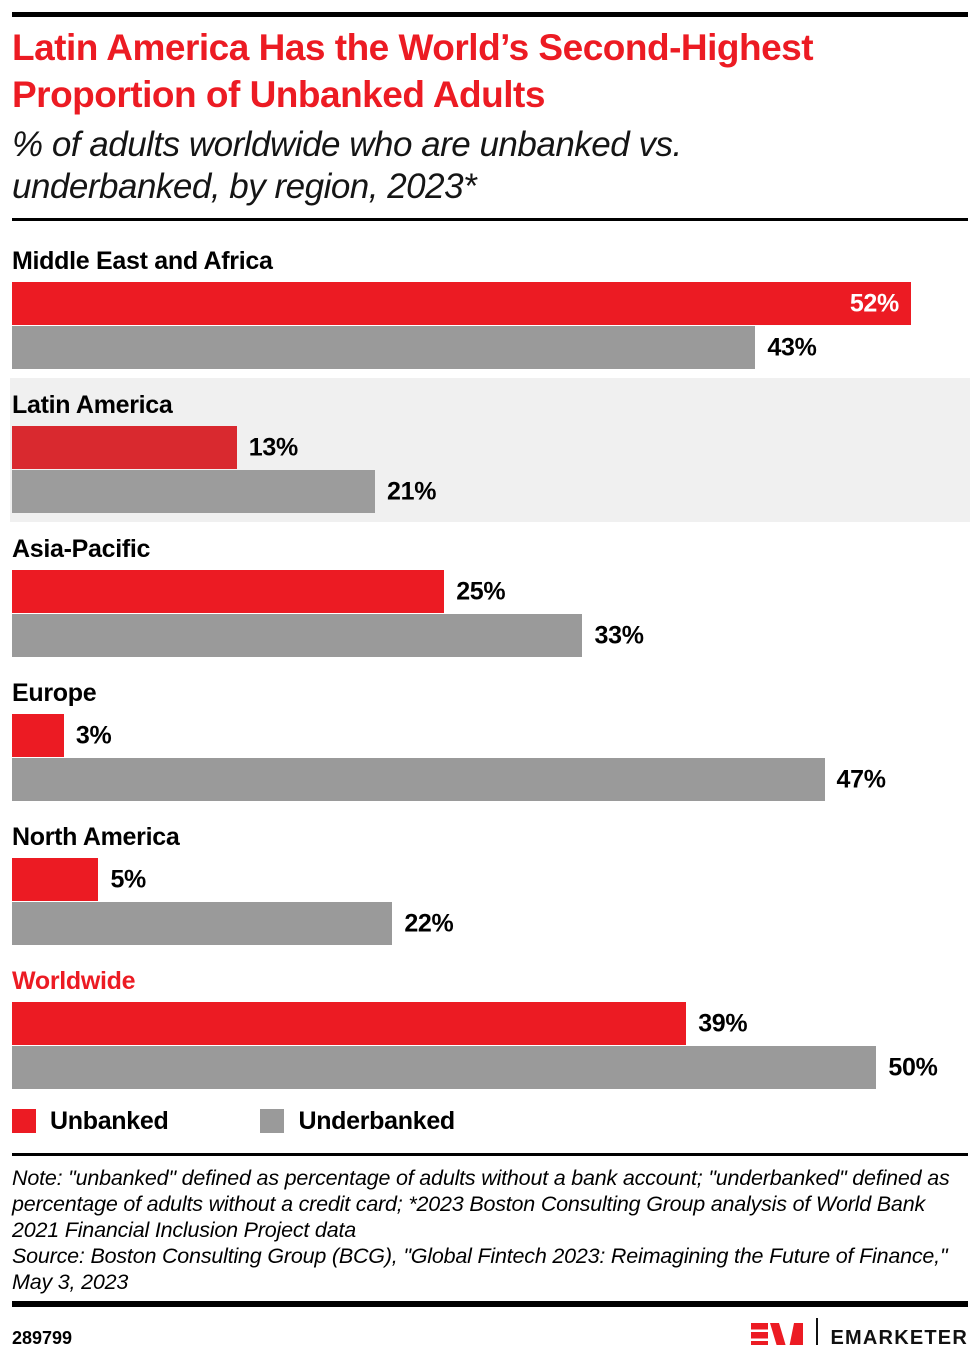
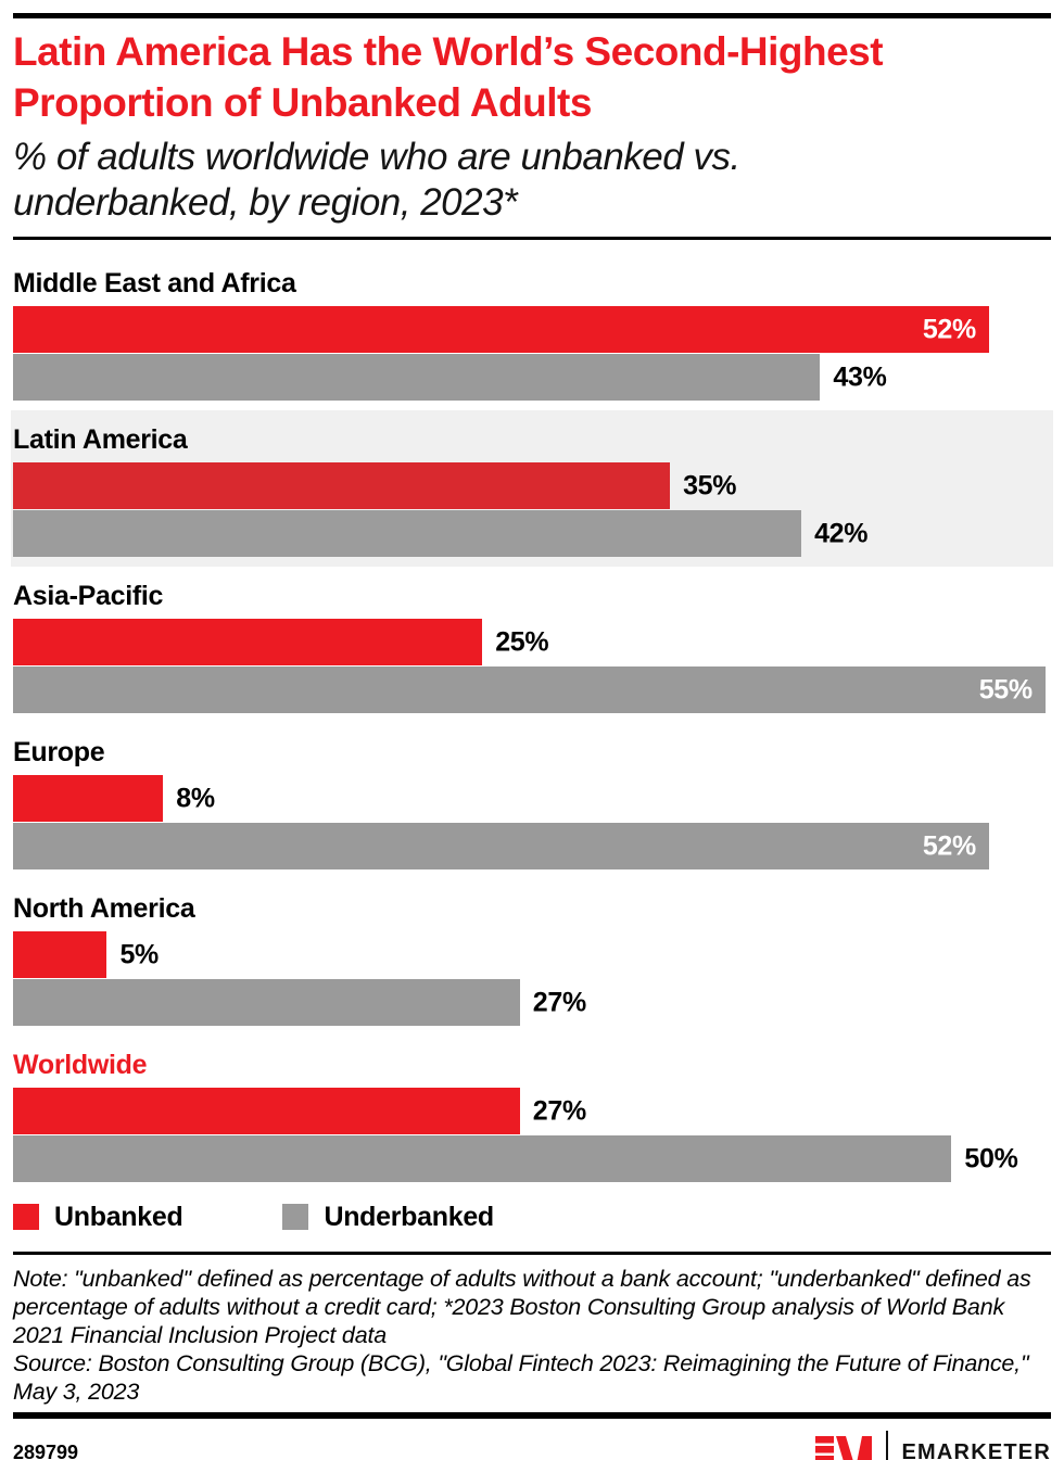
Unbanked/Latin America: 13% -> 35%
Underbanked/Latin America: 21% -> 42%
Underbanked/Asia-Pacific: 33% -> 55%
Unbanked/Europe: 3% -> 8%
Underbanked/Europe: 47% -> 52%
Underbanked/North America: 22% -> 27%
Unbanked/Worldwide: 39% -> 27%
